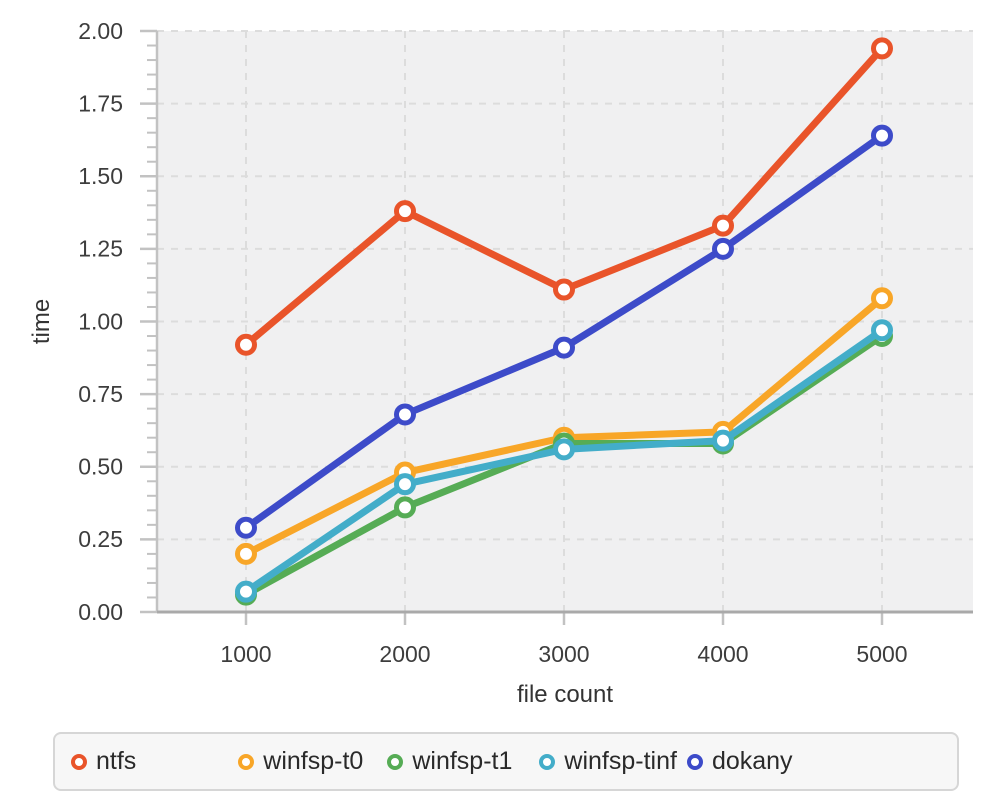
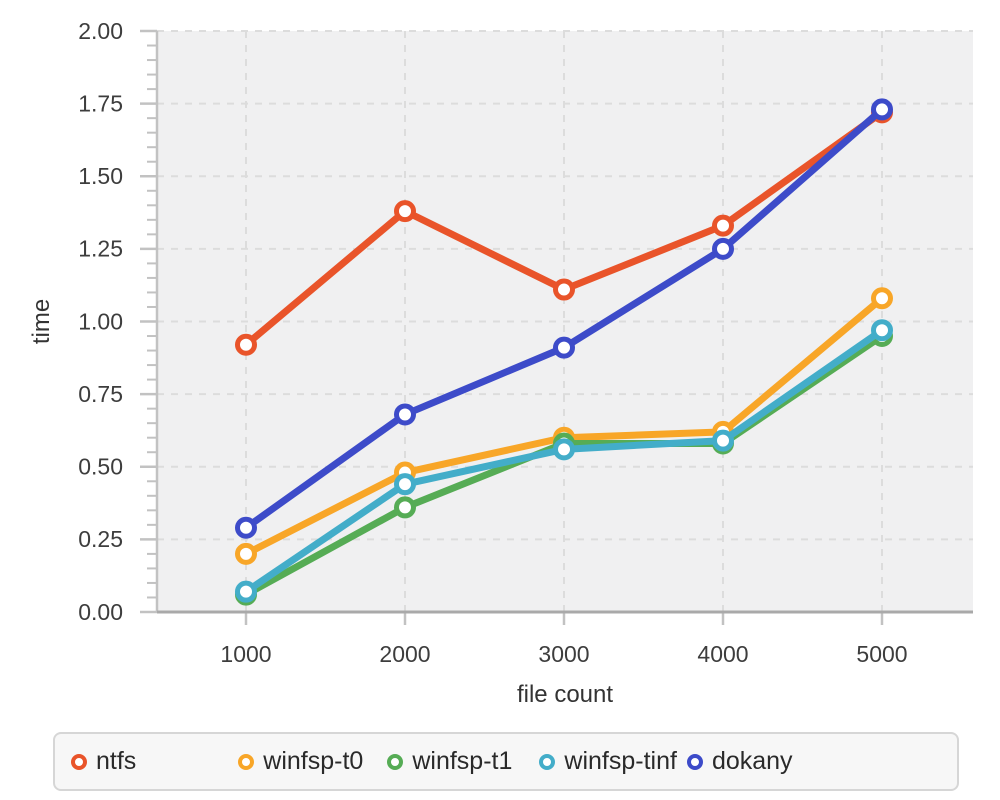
ntfs/5000: 1.94 -> 1.72
dokany/5000: 1.64 -> 1.73
